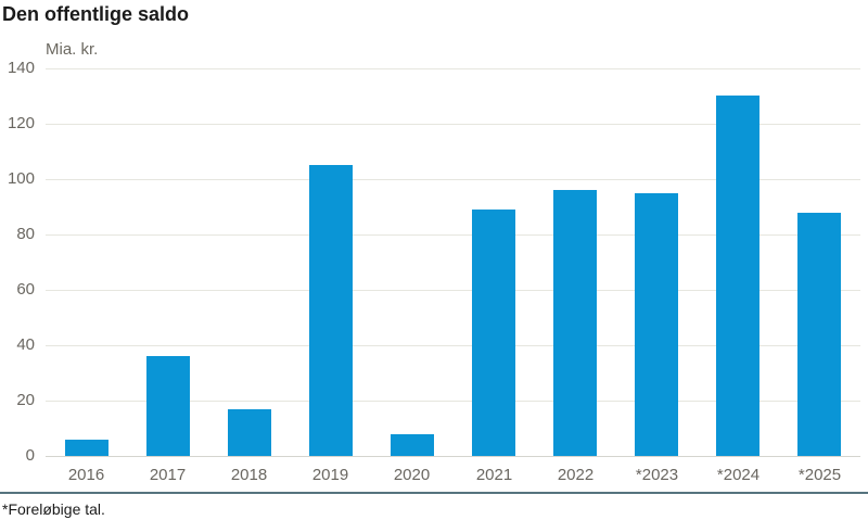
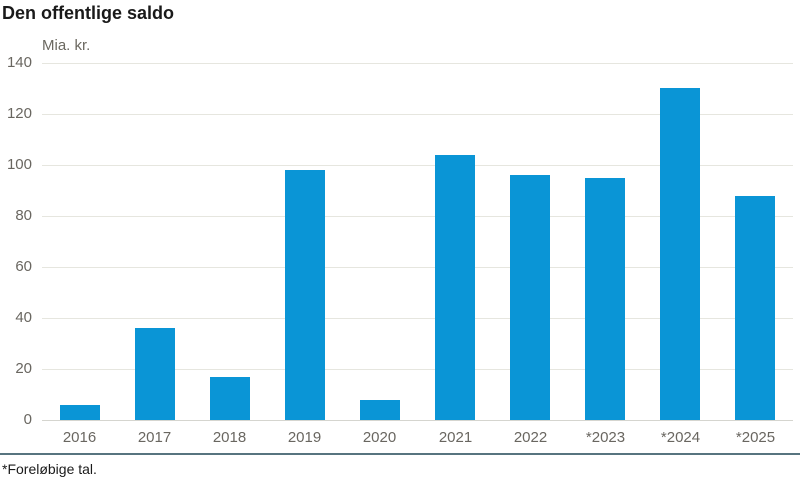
2019: 105 -> 98
2021: 89 -> 104
